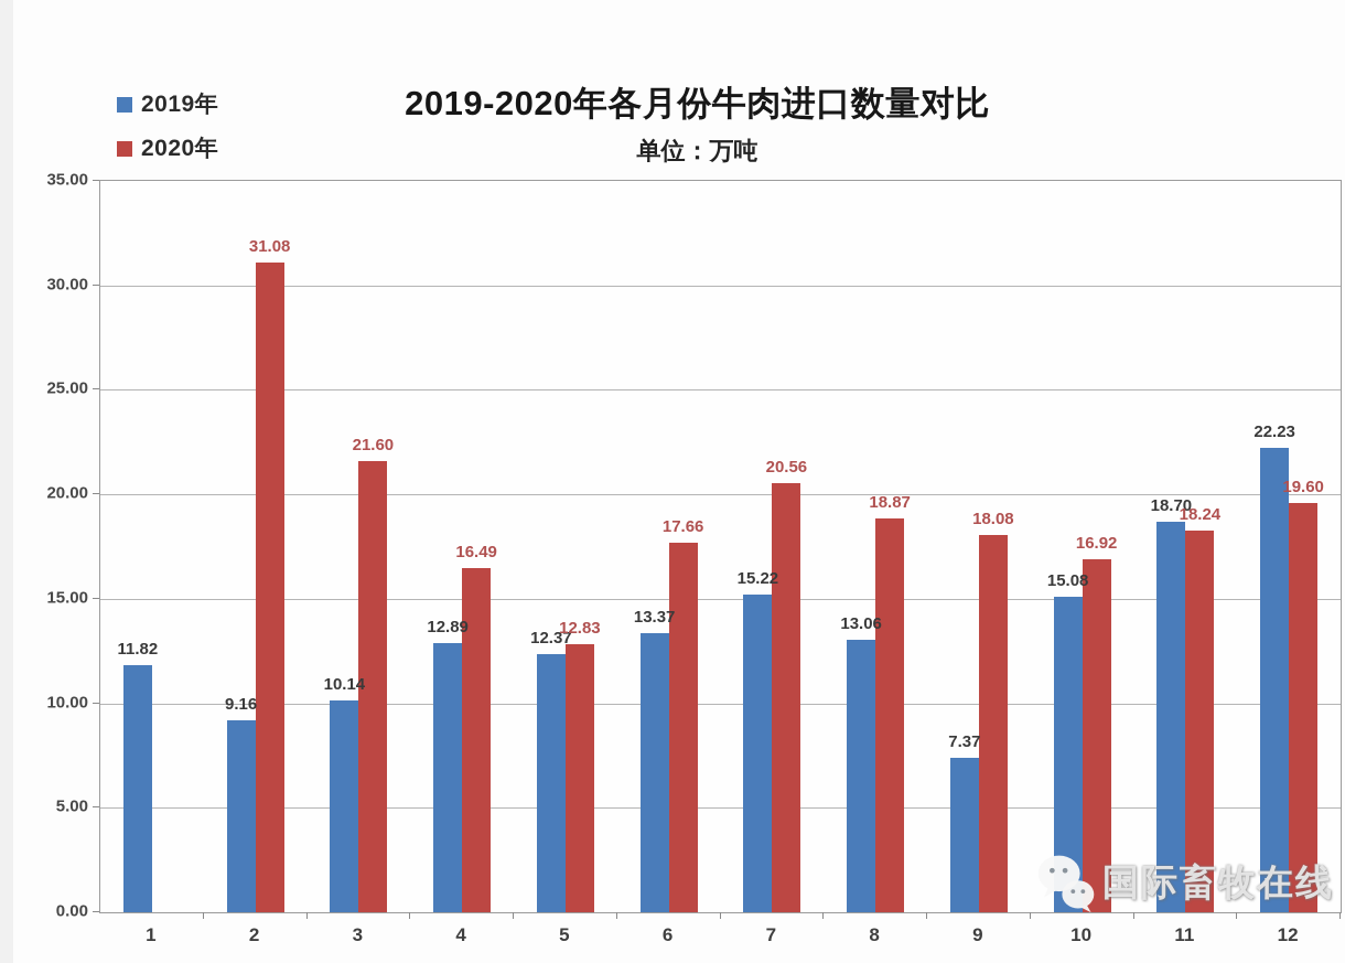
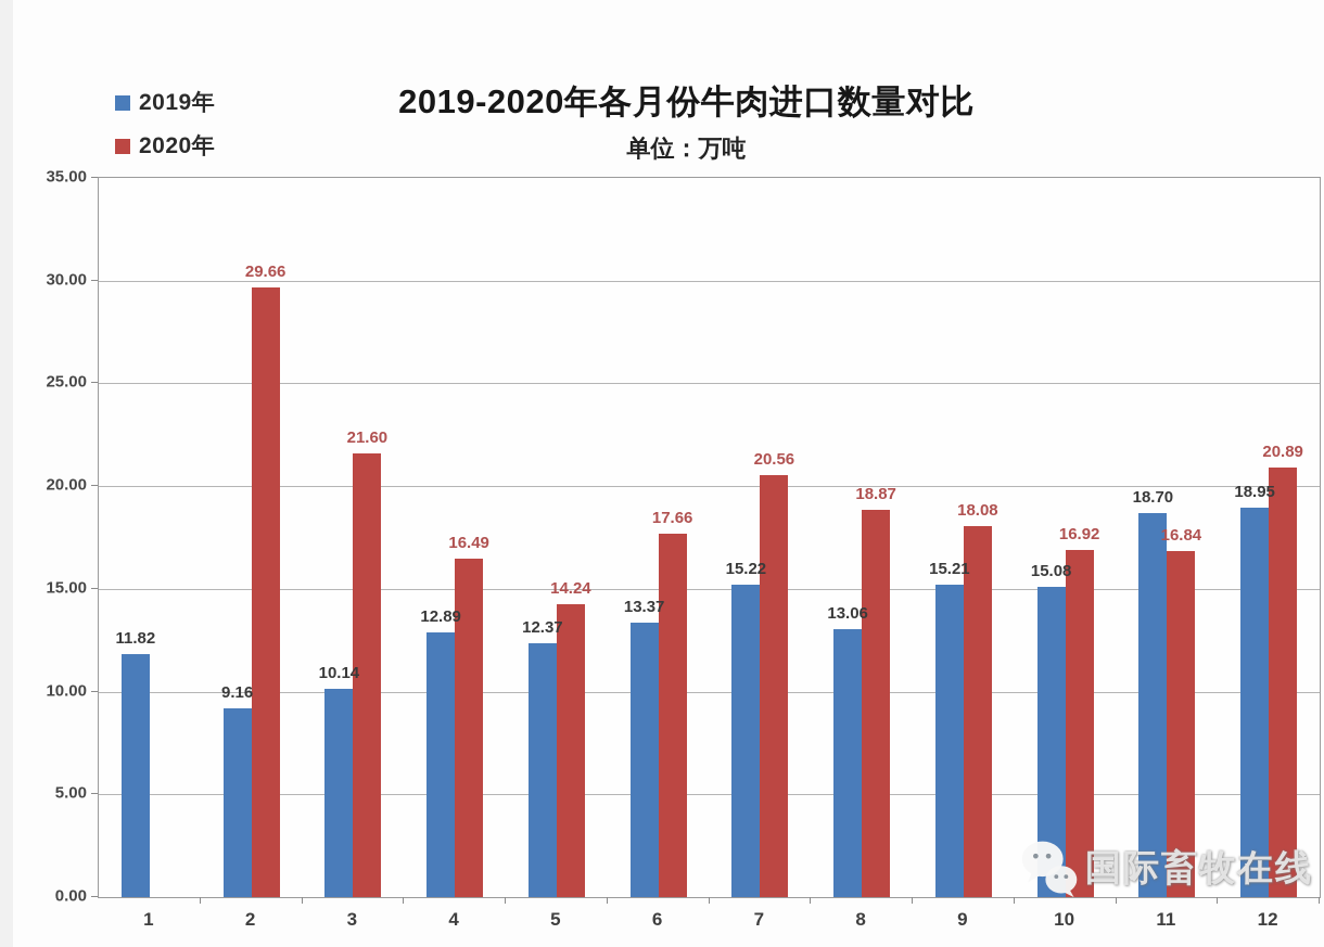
2020年/2: 31.08 -> 29.66
2020年/5: 12.83 -> 14.24
2019年/9: 7.37 -> 15.21
2020年/11: 18.24 -> 16.84
2019年/12: 22.23 -> 18.95
2020年/12: 19.60 -> 20.89
